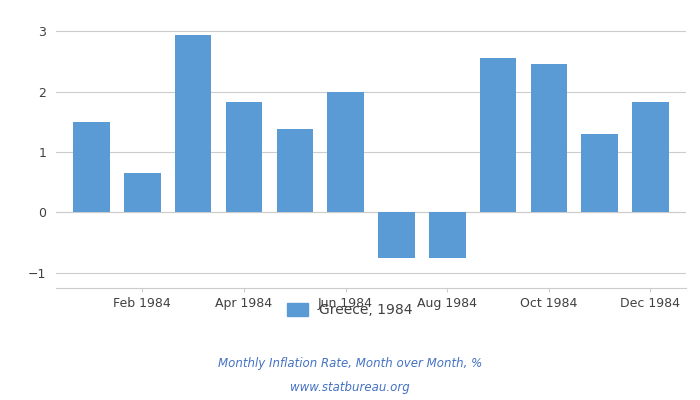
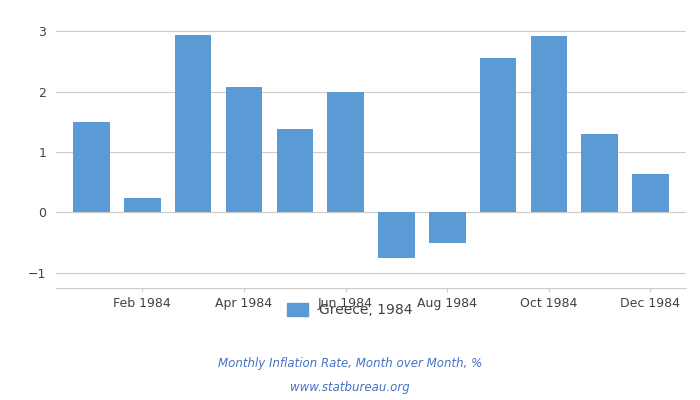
Feb 1984: 0.65 -> 0.24
Apr 1984: 1.83 -> 2.08
Aug 1984: -0.75 -> -0.50
Oct 1984: 2.45 -> 2.92
Dec 1984: 1.83 -> 0.64
